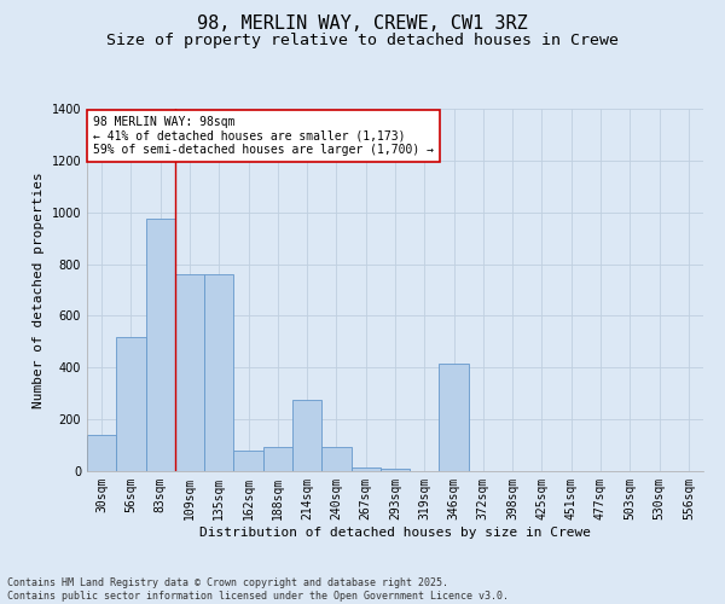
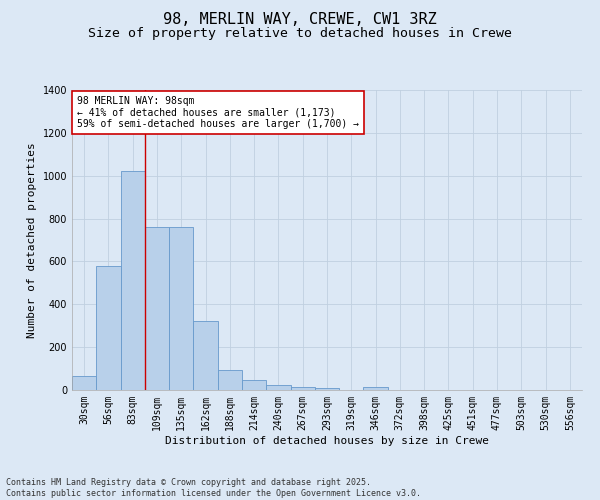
30sqm: 140 -> 65
56sqm: 520 -> 580
83sqm: 975 -> 1020
162sqm: 80 -> 320
214sqm: 275 -> 45
240sqm: 95 -> 25
346sqm: 415 -> 12
